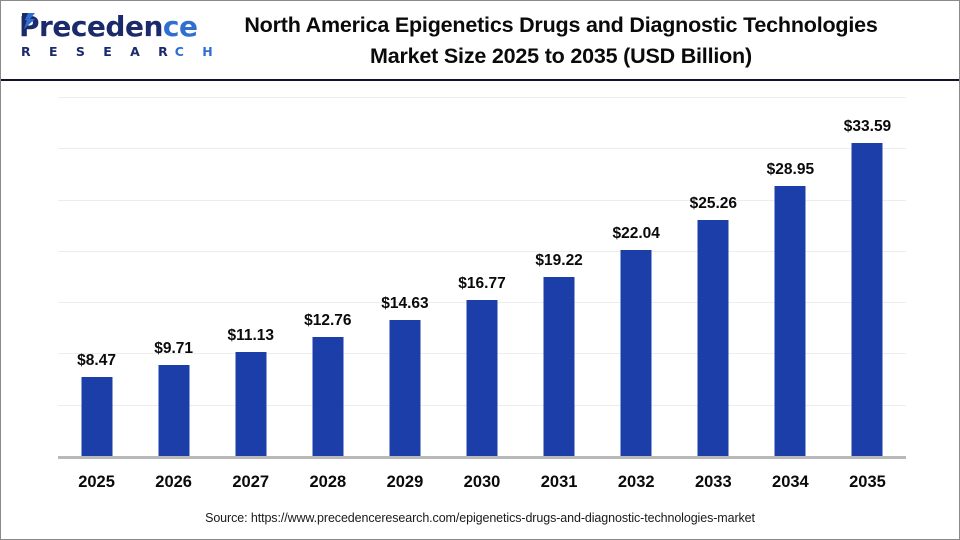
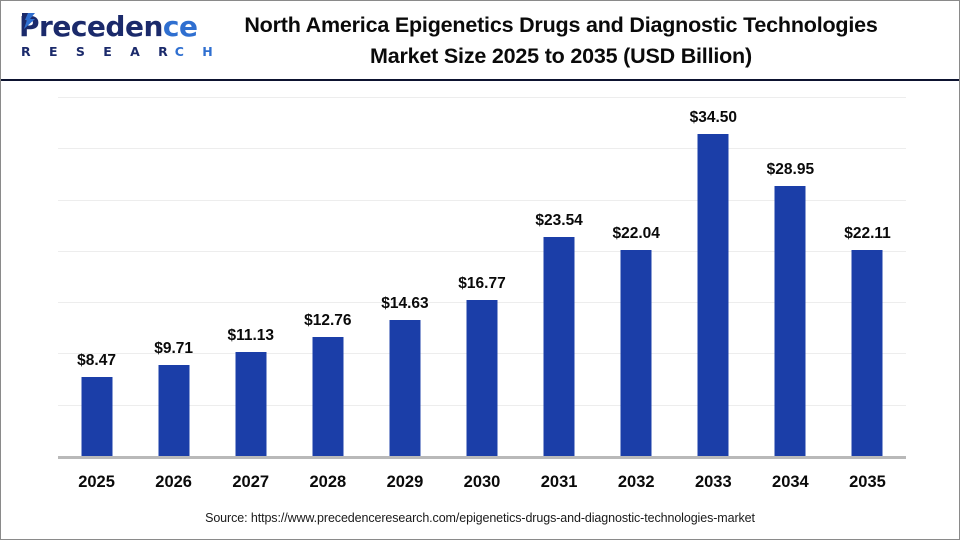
2031: $19.22 -> $23.54
2033: $25.26 -> $34.50
2035: $33.59 -> $22.11
